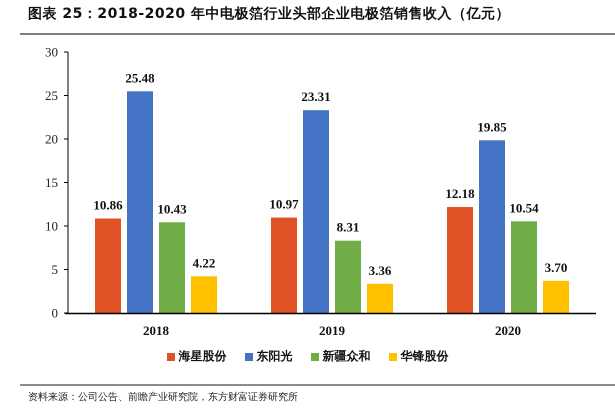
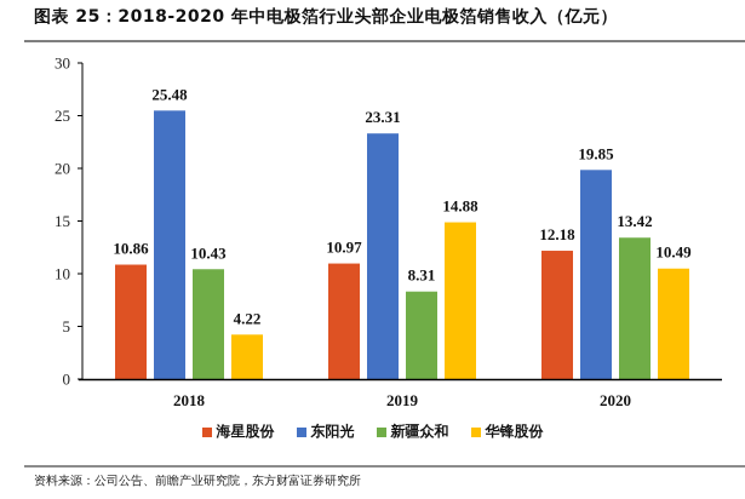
华锋股份/2019: 3.36 -> 14.88
新疆众和/2020: 10.54 -> 13.42
华锋股份/2020: 3.70 -> 10.49
